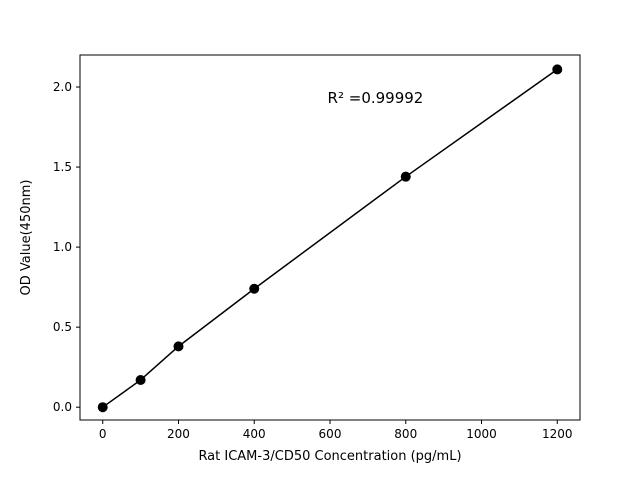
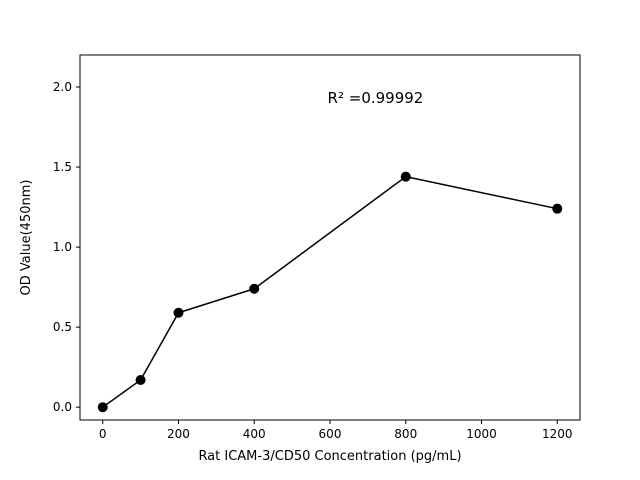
200: 0.38 -> 0.59
1200: 2.11 -> 1.24
